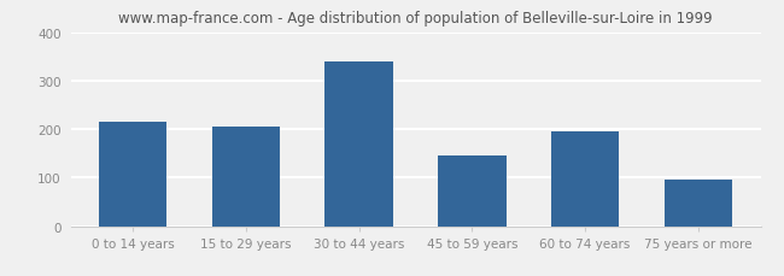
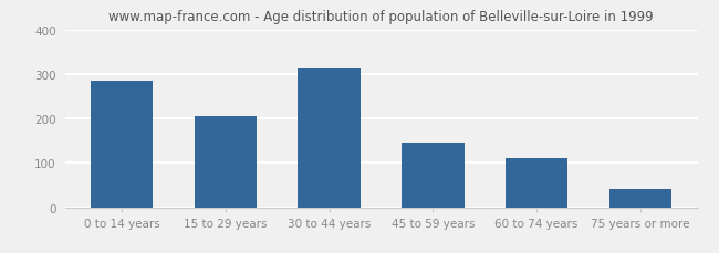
0 to 14 years: 215 -> 285
30 to 44 years: 340 -> 311
60 to 74 years: 195 -> 111
75 years or more: 95 -> 42
